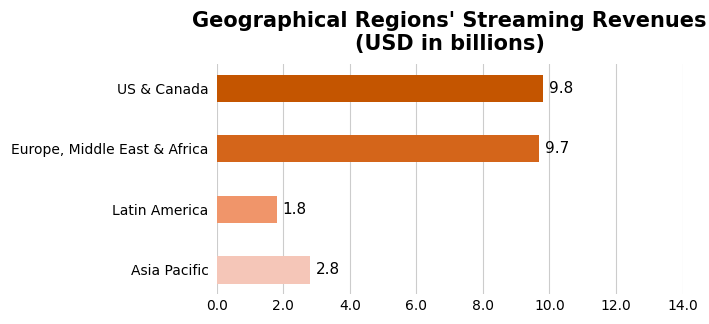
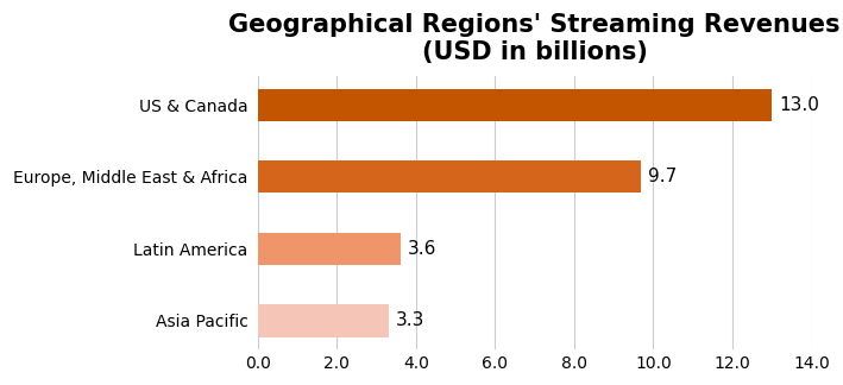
US & Canada: 9.8 -> 13.0
Latin America: 1.8 -> 3.6
Asia Pacific: 2.8 -> 3.3
